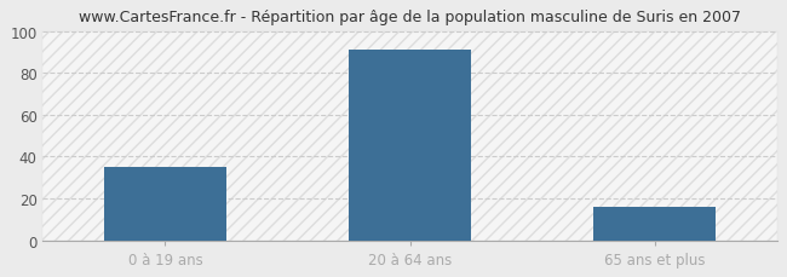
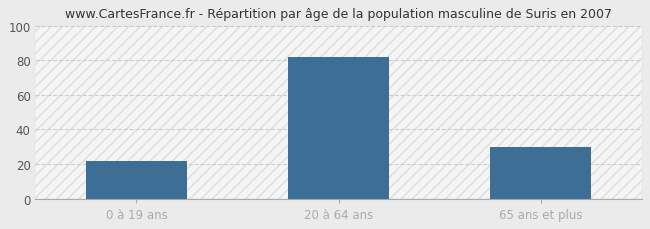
0 à 19 ans: 35 -> 22
20 à 64 ans: 91 -> 82
65 ans et plus: 16 -> 30
